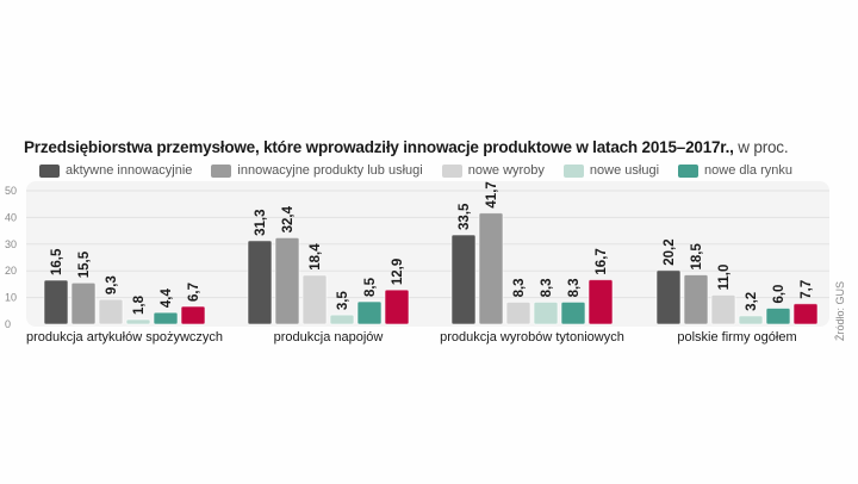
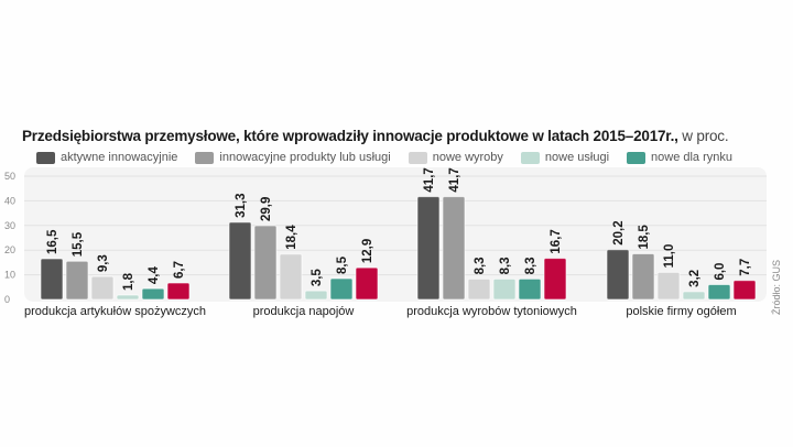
innowacyjne produkty lub usługi/produkcja napojów: 32,4 -> 29,9
aktywne innowacyjnie/produkcja wyrobów tytoniowych: 33,5 -> 41,7
